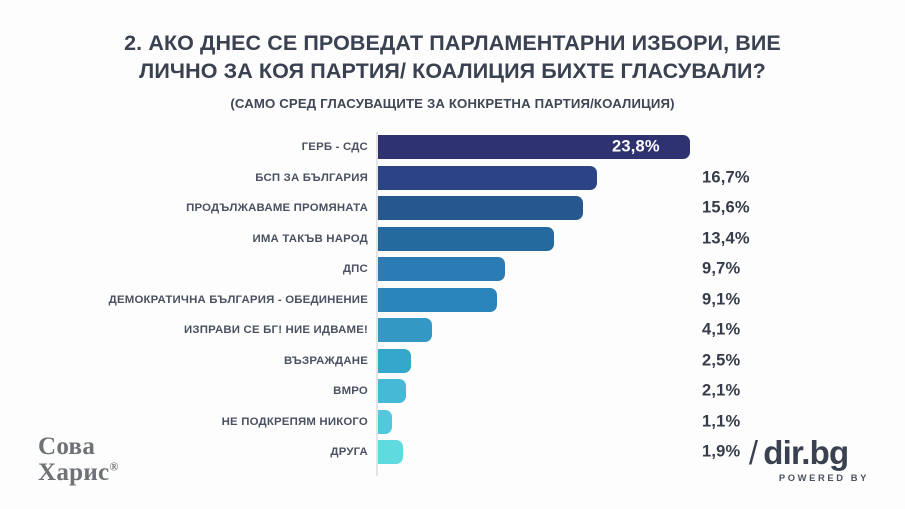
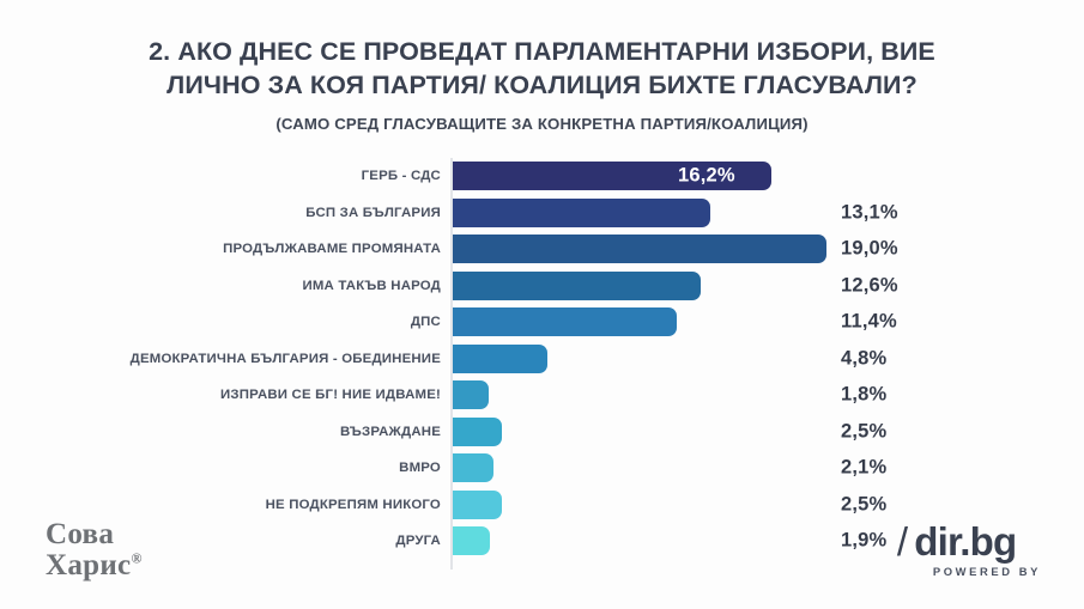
ГЕРБ - СДС: 23,8% -> 16,2%
БСП ЗА БЪЛГАРИЯ: 16,7% -> 13,1%
ПРОДЪЛЖАВАМЕ ПРОМЯНАТА: 15,6% -> 19,0%
ИМА ТАКЪВ НАРОД: 13,4% -> 12,6%
ДПС: 9,7% -> 11,4%
ДЕМОКРАТИЧНА БЪЛГАРИЯ - ОБЕДИНЕНИЕ: 9,1% -> 4,8%
ИЗПРАВИ СЕ БГ! НИЕ ИДВАМЕ!: 4,1% -> 1,8%
НЕ ПОДКРЕПЯМ НИКОГО: 1,1% -> 2,5%
